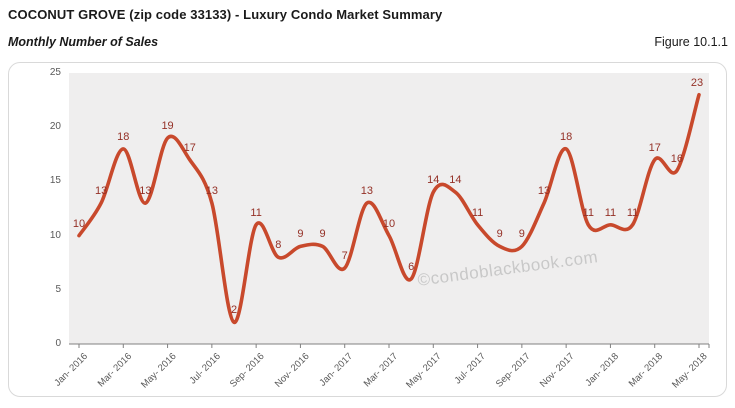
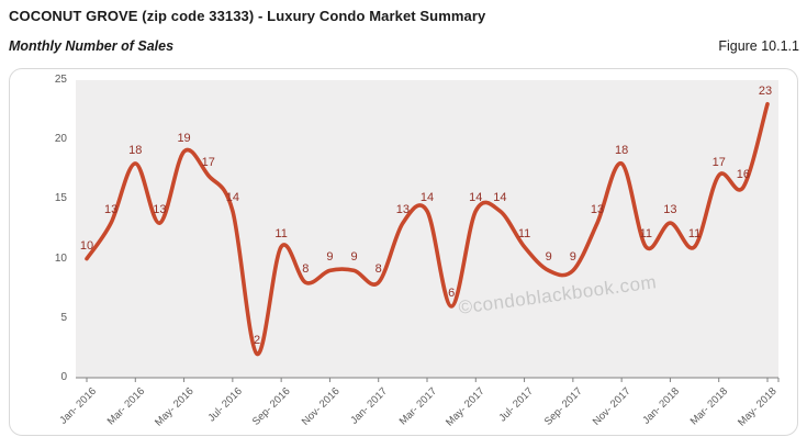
Jul-2016: 13 -> 14
Jan-2017: 7 -> 8
Mar-2017: 10 -> 14
Jan-2018: 11 -> 13
